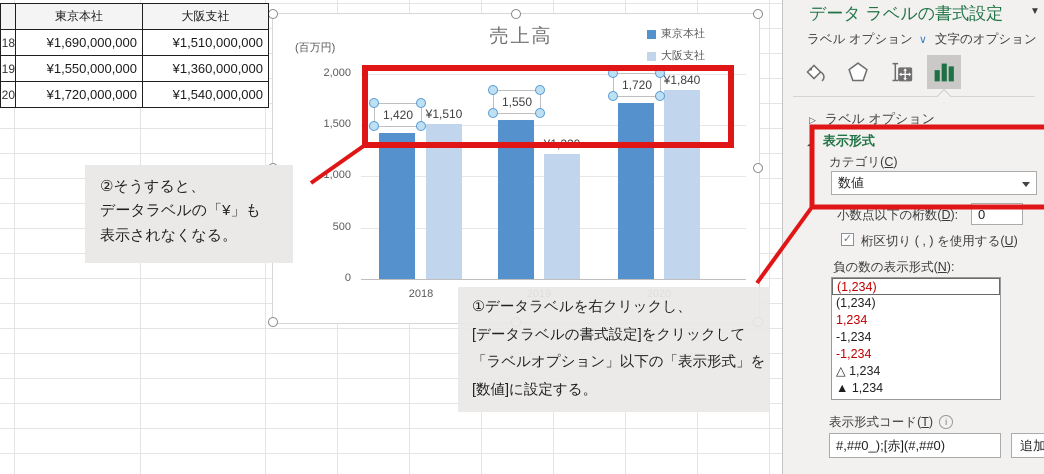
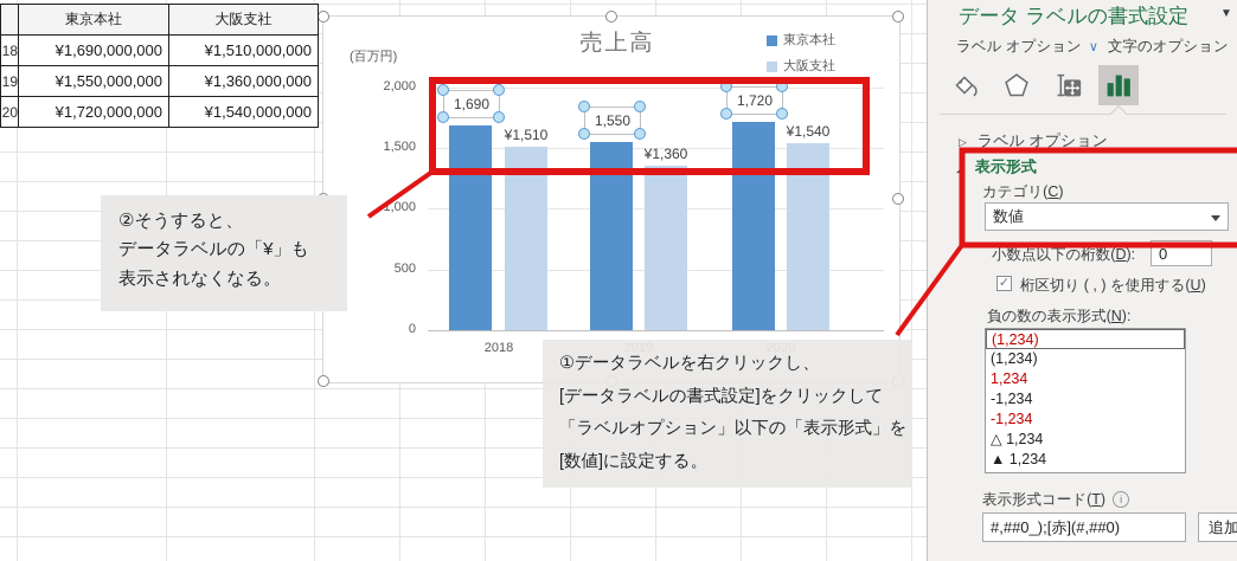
東京本社/2018: 1,420 -> 1,690
大阪支社/2019: ¥1,220 -> ¥1,360
大阪支社/2020: ¥1,840 -> ¥1,540
